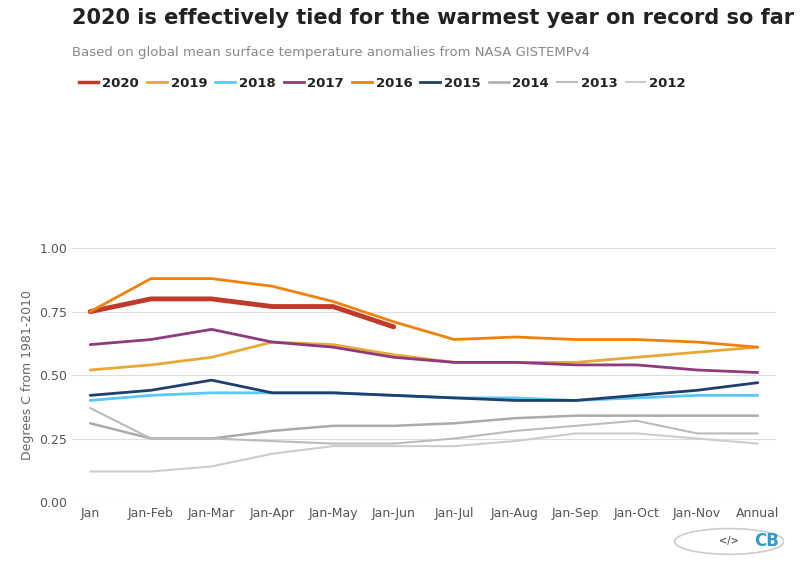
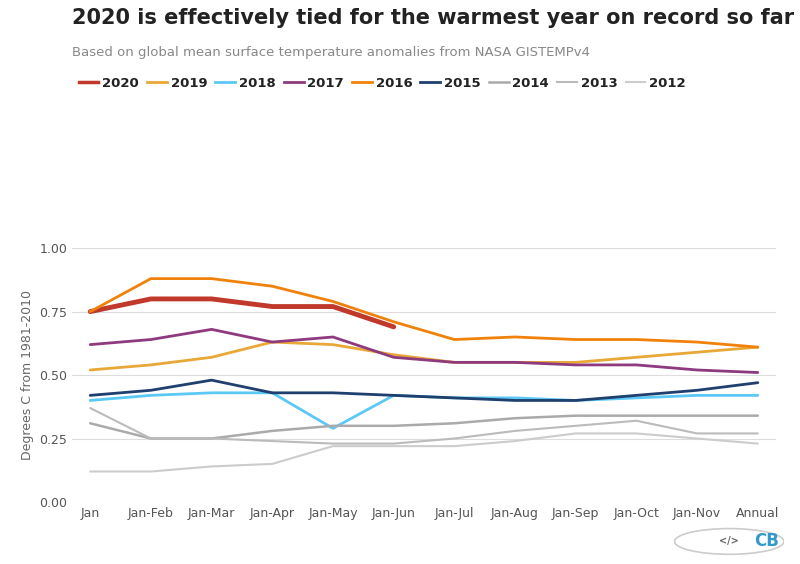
2012/Jan-Apr: 0.19 -> 0.15
2018/Jan-May: 0.43 -> 0.29
2017/Jan-May: 0.61 -> 0.65
